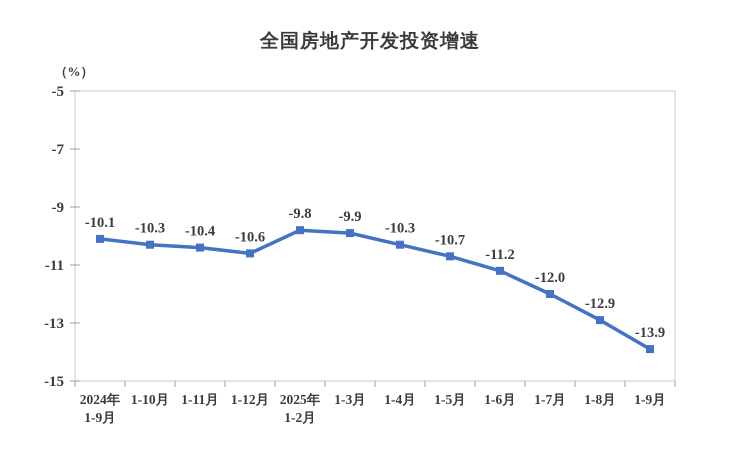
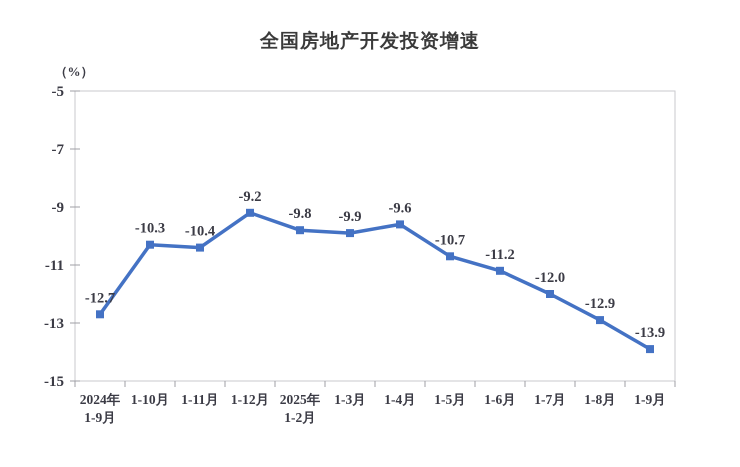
2024年 1-9月: -10.1 -> -12.7
1-12月: -10.6 -> -9.2
1-4月: -10.3 -> -9.6
